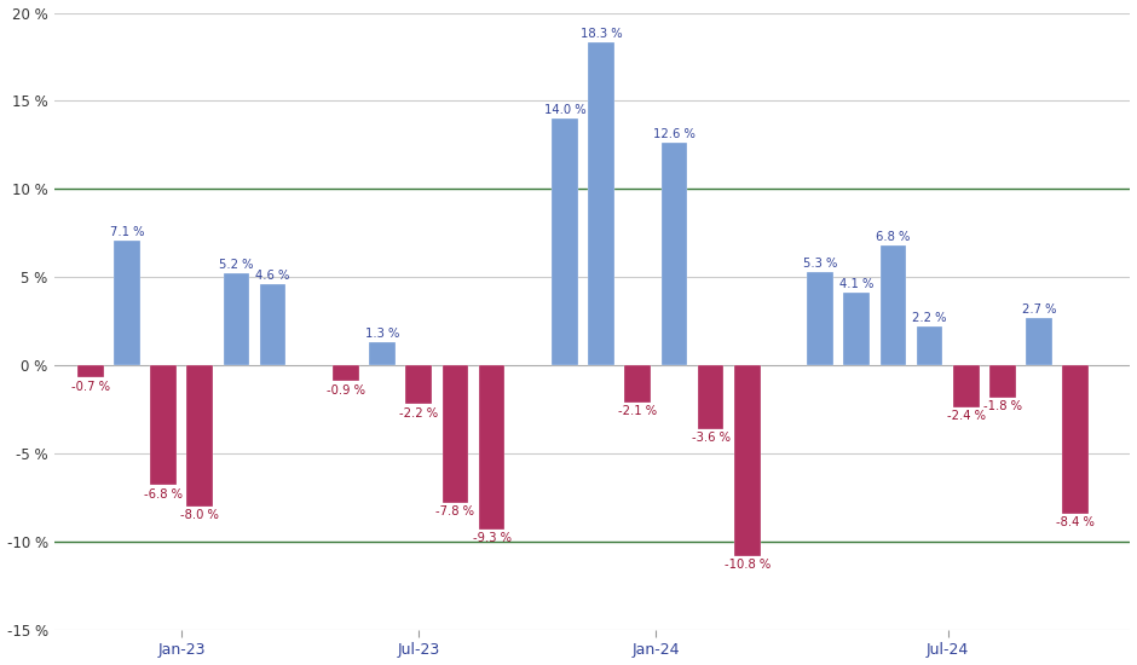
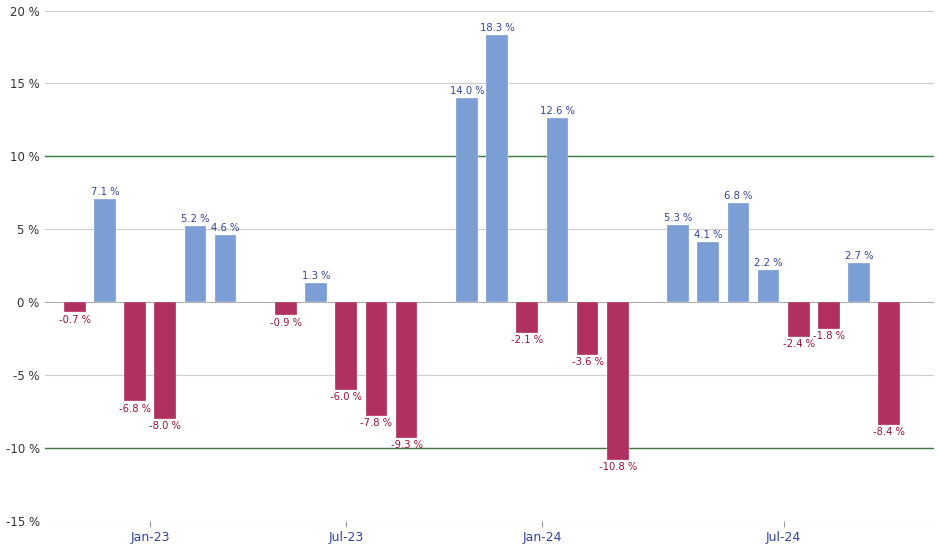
Jul-23: -2.2 -> -6.0
